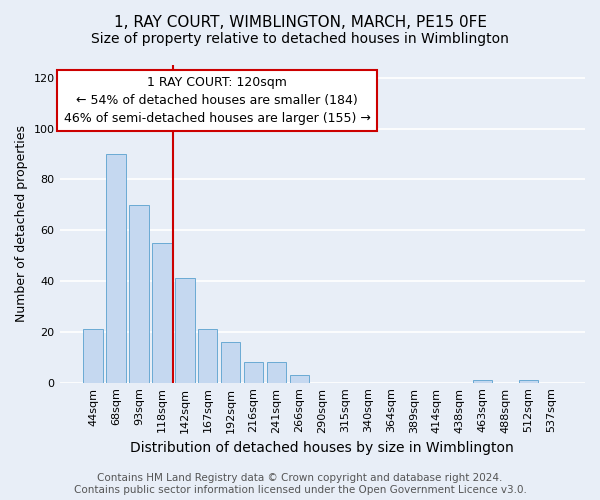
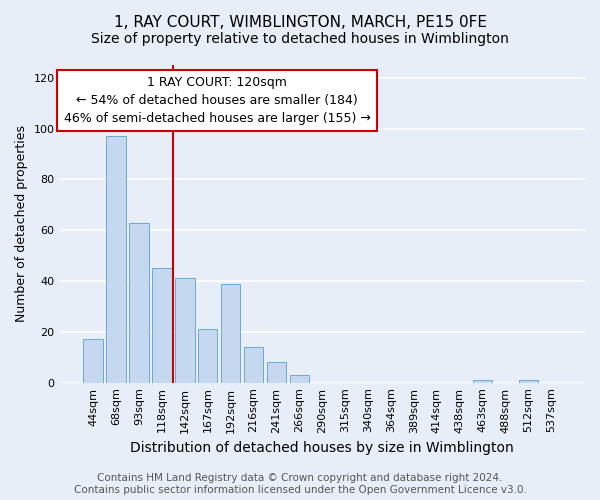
44sqm: 21 -> 17
68sqm: 90 -> 97
93sqm: 70 -> 63
118sqm: 55 -> 45
192sqm: 16 -> 39
216sqm: 8 -> 14
